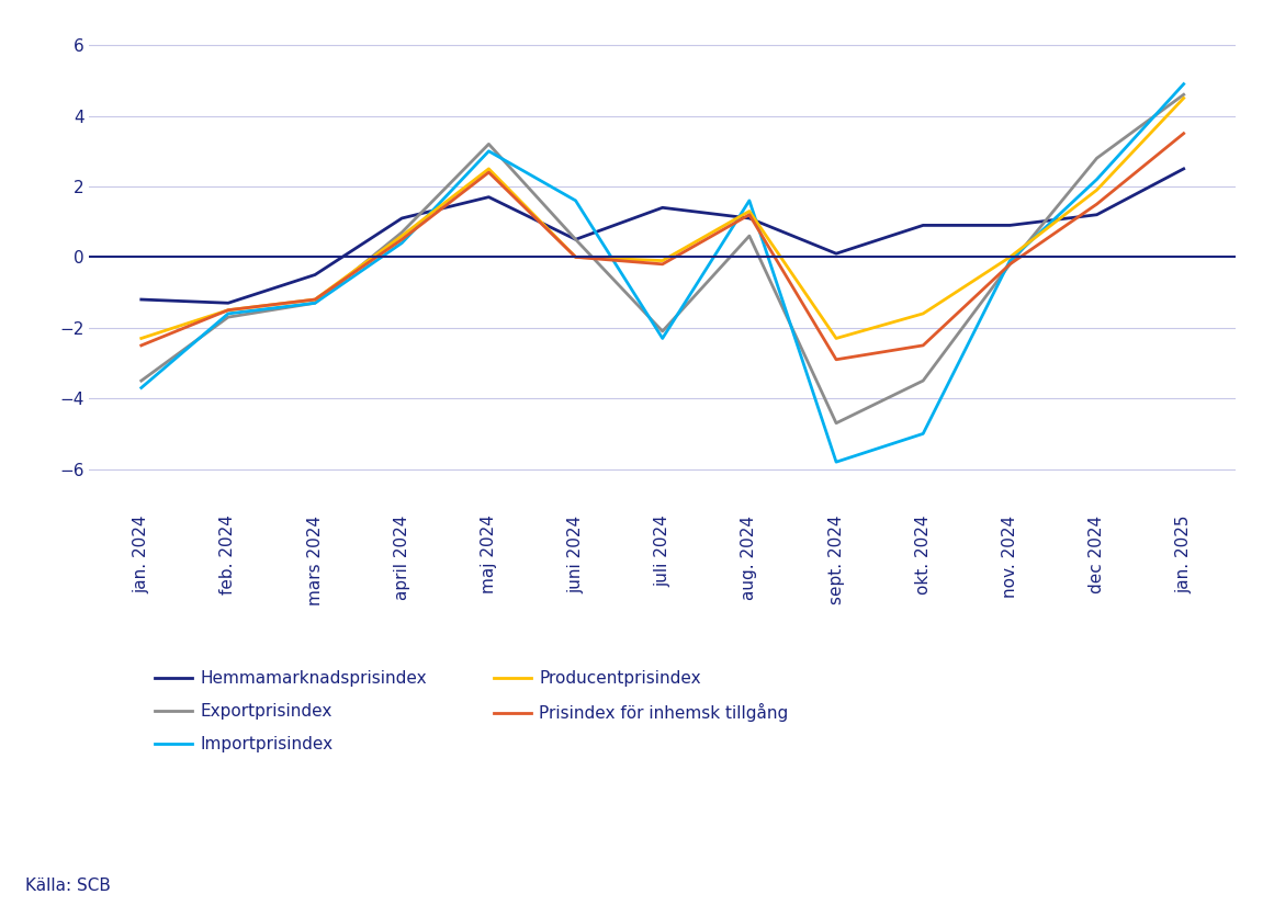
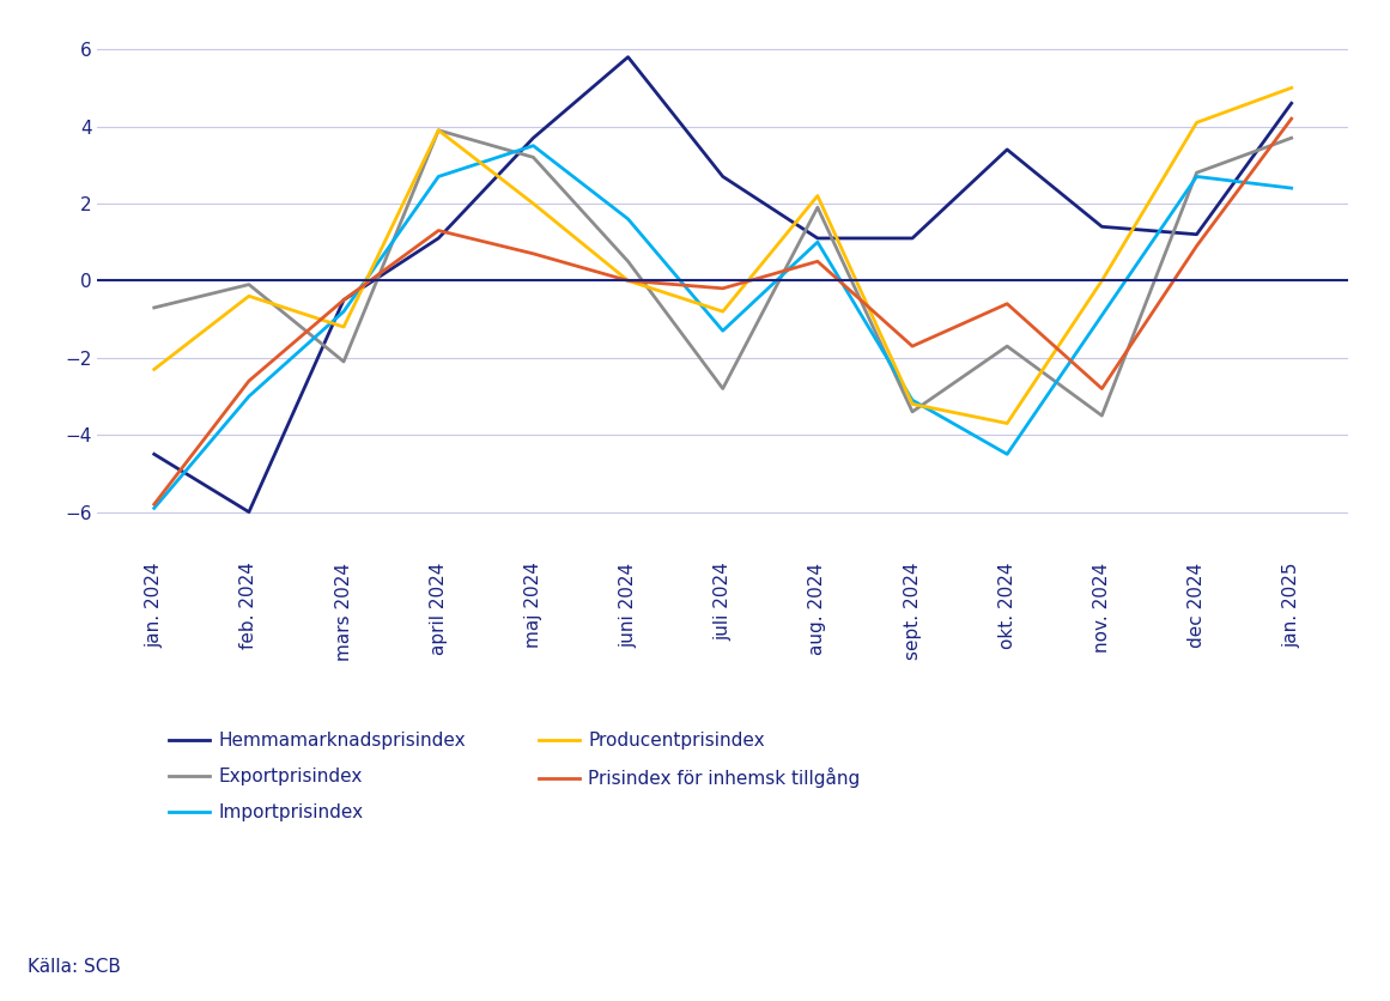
Hemmamarknadsprisindex/jan. 2024: -1.2 -> -4.5
Exportprisindex/jan. 2024: -3.5 -> -0.7
Importprisindex/jan. 2024: -3.7 -> -5.9
Prisindex för inhemsk tillgång/jan. 2024: -2.5 -> -5.8
Hemmamarknadsprisindex/feb. 2024: -1.3 -> -6.0
Exportprisindex/feb. 2024: -1.7 -> -0.1
Importprisindex/feb. 2024: -1.6 -> -3.0
Producentprisindex/feb. 2024: -1.5 -> -0.4
Prisindex för inhemsk tillgång/feb. 2024: -1.5 -> -2.6
Exportprisindex/mars 2024: -1.3 -> -2.1
Importprisindex/mars 2024: -1.3 -> -0.8
Prisindex för inhemsk tillgång/mars 2024: -1.2 -> -0.5
Exportprisindex/april 2024: 0.7 -> 3.9
Importprisindex/april 2024: 0.4 -> 2.7
Producentprisindex/april 2024: 0.6 -> 3.9
Prisindex för inhemsk tillgång/april 2024: 0.5 -> 1.3
Hemmamarknadsprisindex/maj 2024: 1.7 -> 3.7
Importprisindex/maj 2024: 3.0 -> 3.5
Producentprisindex/maj 2024: 2.5 -> 2.0
Prisindex för inhemsk tillgång/maj 2024: 2.4 -> 0.7
Hemmamarknadsprisindex/juni 2024: 0.5 -> 5.8
Hemmamarknadsprisindex/juli 2024: 1.4 -> 2.7
Exportprisindex/juli 2024: -2.1 -> -2.8
Importprisindex/juli 2024: -2.3 -> -1.3
Producentprisindex/juli 2024: -0.1 -> -0.8
Exportprisindex/aug. 2024: 0.6 -> 1.9
Importprisindex/aug. 2024: 1.6 -> 1.0
Producentprisindex/aug. 2024: 1.3 -> 2.2
Prisindex för inhemsk tillgång/aug. 2024: 1.2 -> 0.5
Hemmamarknadsprisindex/sept. 2024: 0.1 -> 1.1
Exportprisindex/sept. 2024: -4.7 -> -3.4
Importprisindex/sept. 2024: -5.8 -> -3.1
Producentprisindex/sept. 2024: -2.3 -> -3.2
Prisindex för inhemsk tillgång/sept. 2024: -2.9 -> -1.7
Hemmamarknadsprisindex/okt. 2024: 0.9 -> 3.4
Exportprisindex/okt. 2024: -3.5 -> -1.7
Importprisindex/okt. 2024: -5.0 -> -4.5
Producentprisindex/okt. 2024: -1.6 -> -3.7
Prisindex för inhemsk tillgång/okt. 2024: -2.5 -> -0.6
Hemmamarknadsprisindex/nov. 2024: 0.9 -> 1.4
Exportprisindex/nov. 2024: -0.2 -> -3.5
Importprisindex/nov. 2024: -0.1 -> -0.9
Prisindex för inhemsk tillgång/nov. 2024: -0.2 -> -2.8
Importprisindex/dec 2024: 2.2 -> 2.7
Producentprisindex/dec 2024: 1.9 -> 4.1
Prisindex för inhemsk tillgång/dec 2024: 1.5 -> 0.9
Hemmamarknadsprisindex/jan. 2025: 2.5 -> 4.6
Exportprisindex/jan. 2025: 4.6 -> 3.7
Importprisindex/jan. 2025: 4.9 -> 2.4
Producentprisindex/jan. 2025: 4.5 -> 5.0
Prisindex för inhemsk tillgång/jan. 2025: 3.5 -> 4.2
